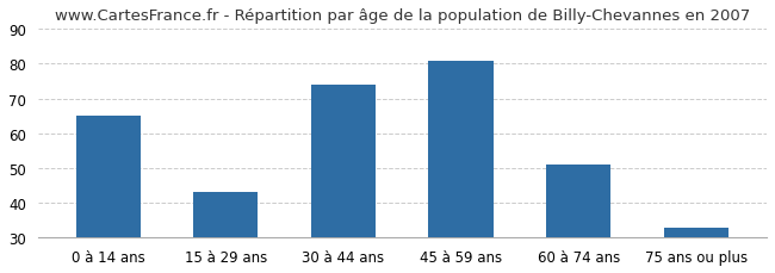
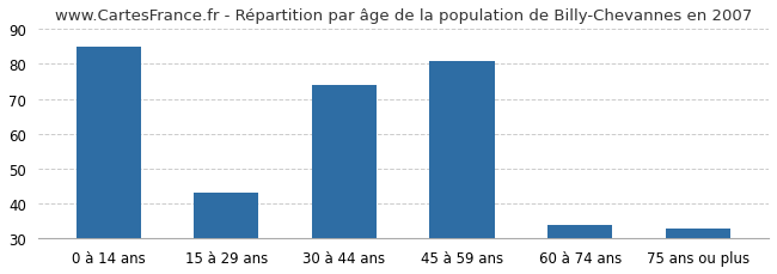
0 à 14 ans: 65 -> 85
60 à 74 ans: 51 -> 34
